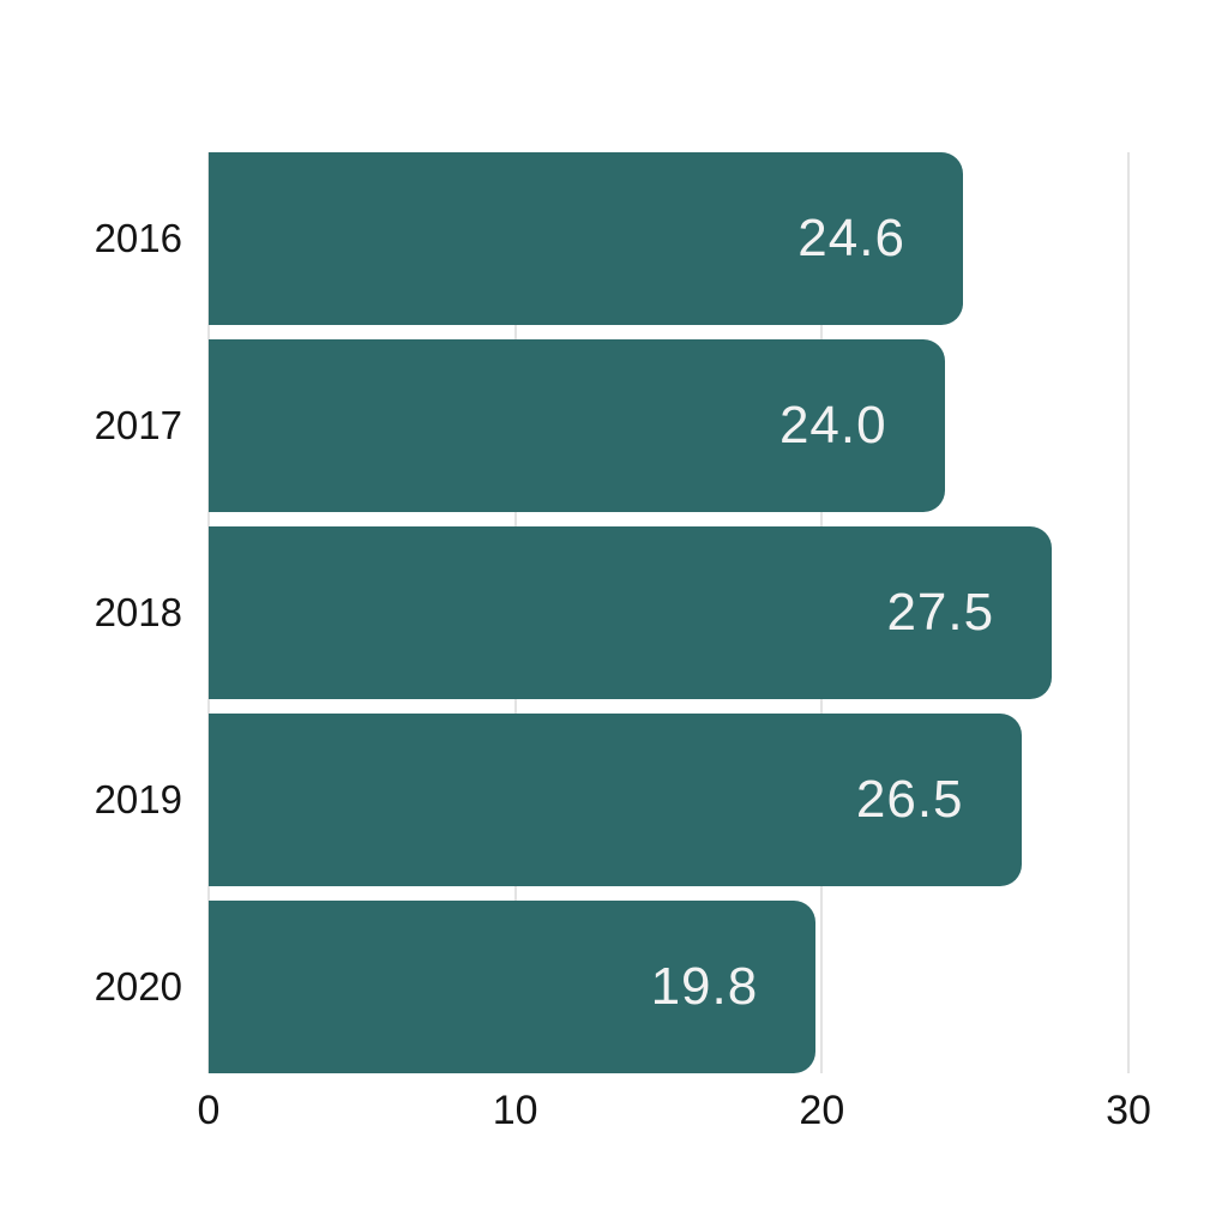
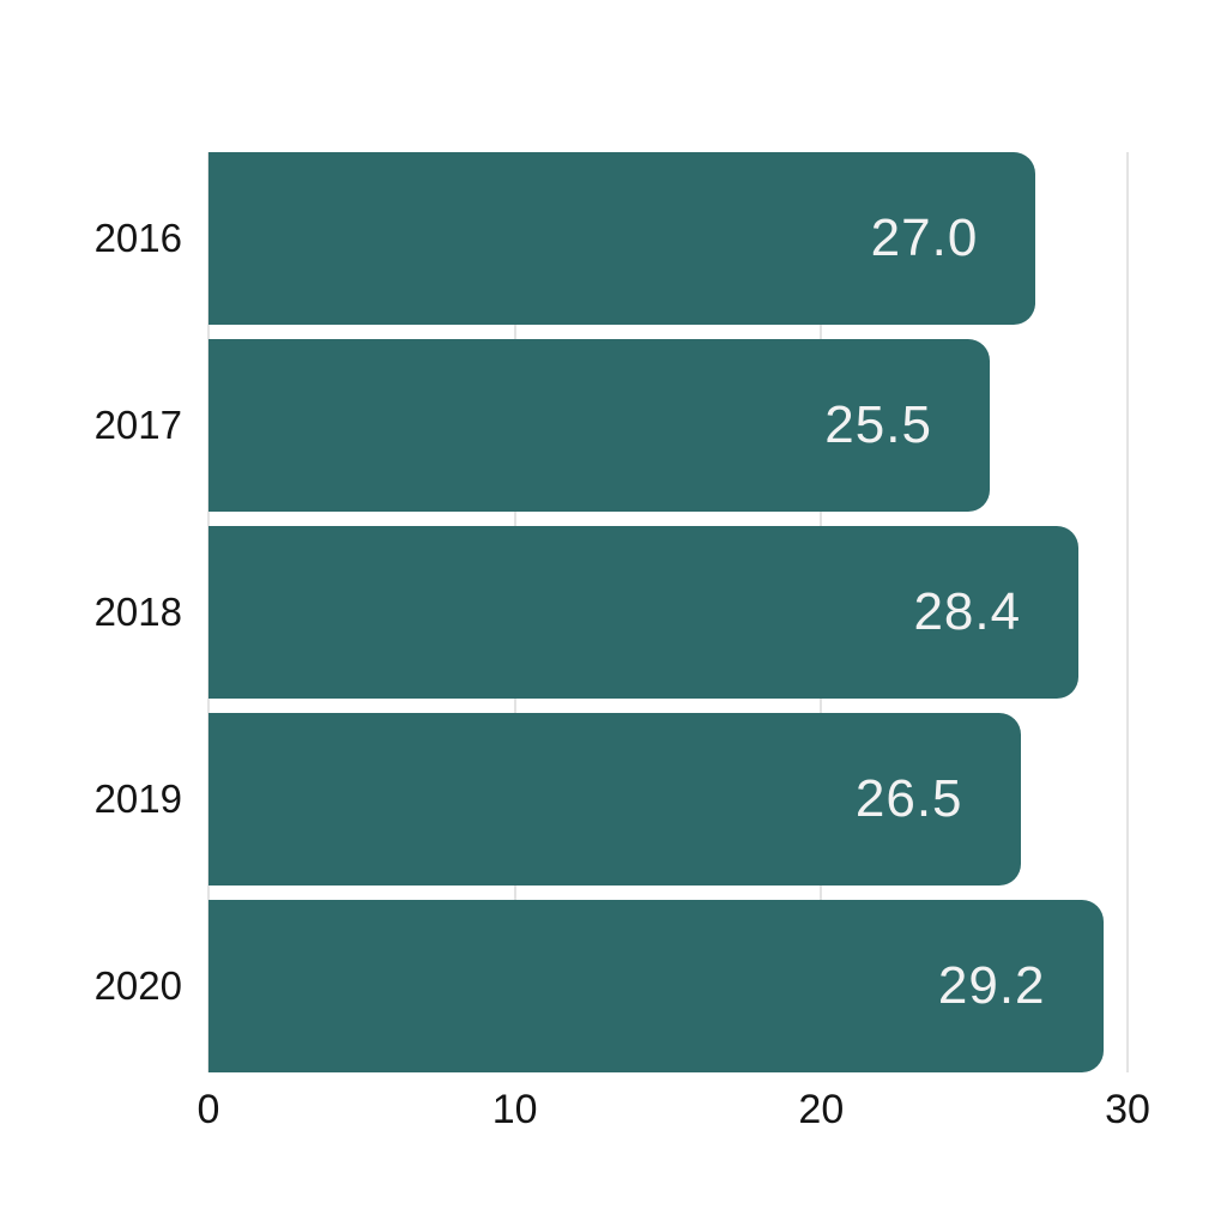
2016: 24.6 -> 27.0
2017: 24.0 -> 25.5
2018: 27.5 -> 28.4
2020: 19.8 -> 29.2
